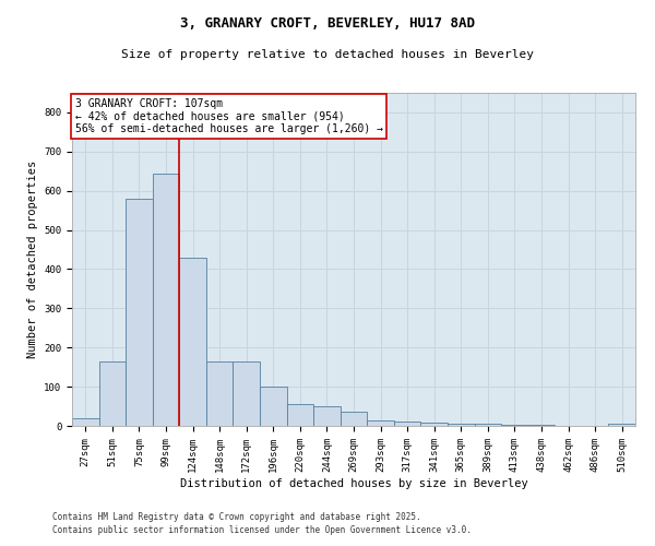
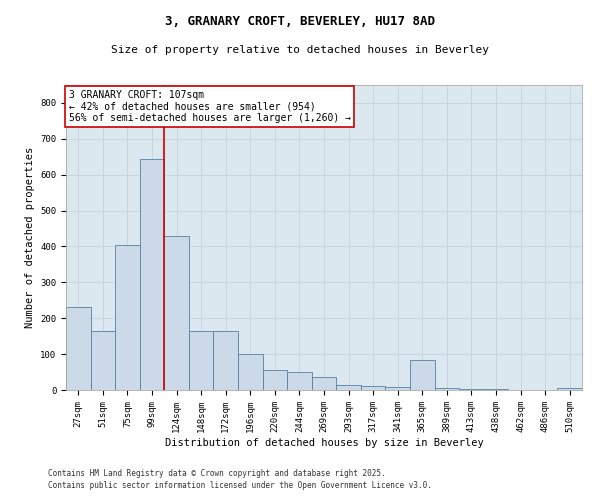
27sqm: 20 -> 230
75sqm: 580 -> 405
365sqm: 5 -> 85
